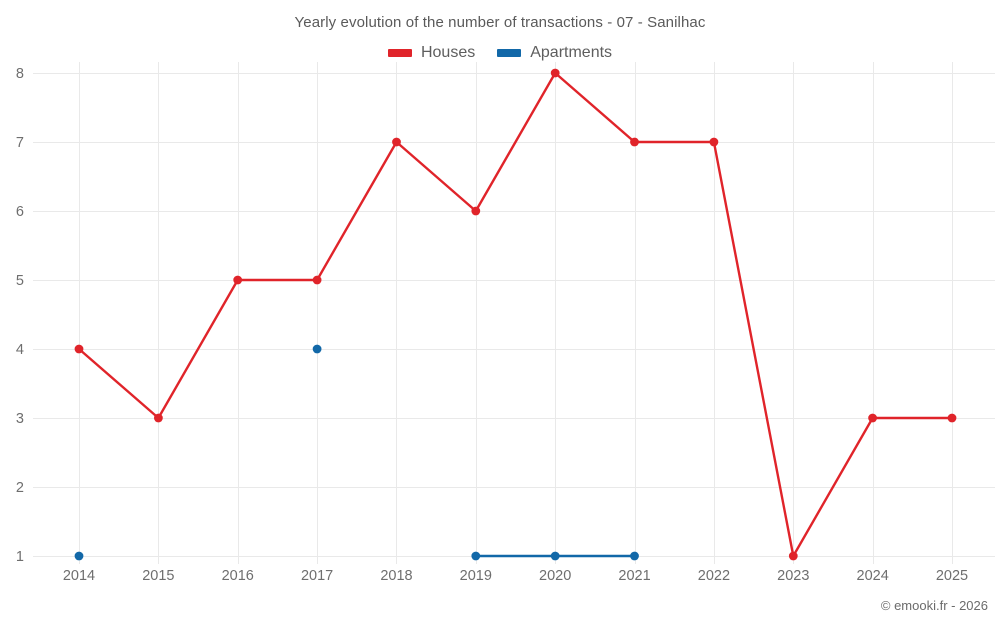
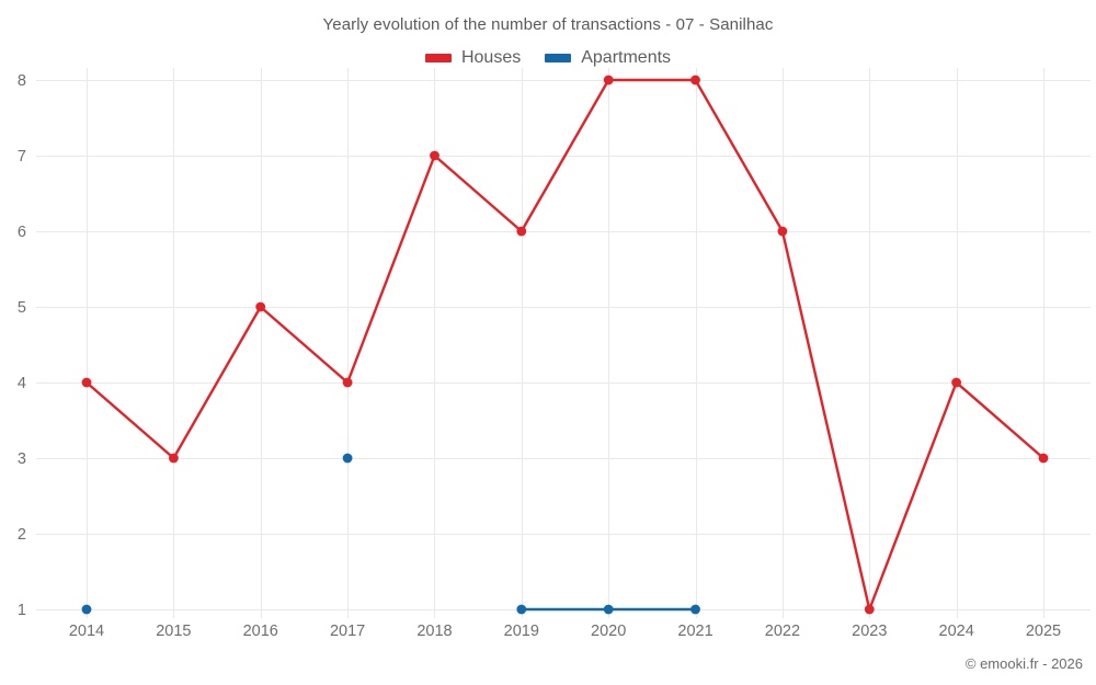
Houses/2017: 5 -> 4
Apartments/2017: 4 -> 3
Houses/2021: 7 -> 8
Houses/2022: 7 -> 6
Houses/2024: 3 -> 4
